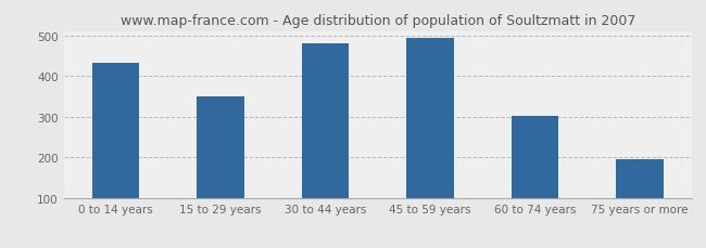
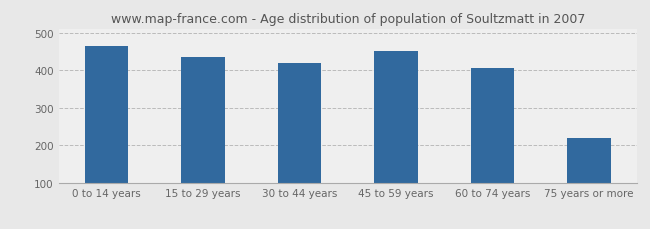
0 to 14 years: 433 -> 465
15 to 29 years: 350 -> 435
30 to 44 years: 480 -> 420
45 to 59 years: 493 -> 450
60 to 74 years: 303 -> 405
75 years or more: 195 -> 220
